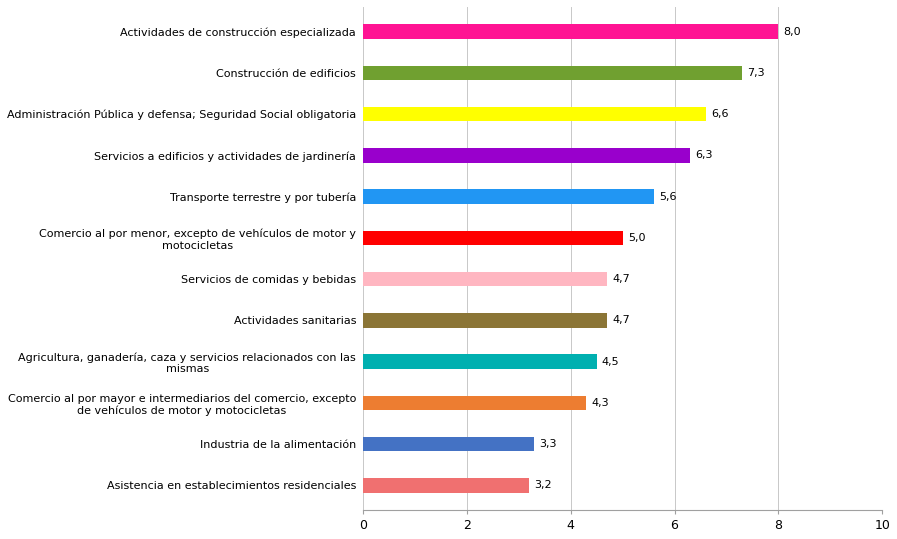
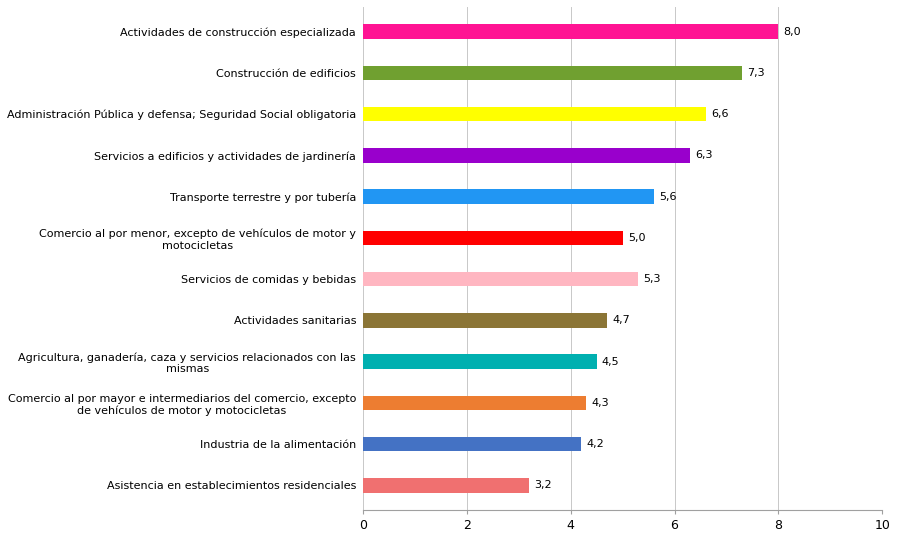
Servicios de comidas y bebidas: 4,7 -> 5,3
Industria de la alimentación: 3,3 -> 4,2
